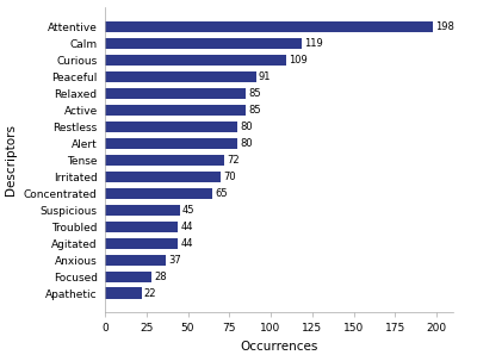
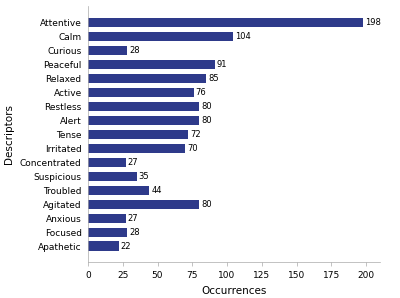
Calm: 119 -> 104
Curious: 109 -> 28
Active: 85 -> 76
Concentrated: 65 -> 27
Suspicious: 45 -> 35
Agitated: 44 -> 80
Anxious: 37 -> 27
